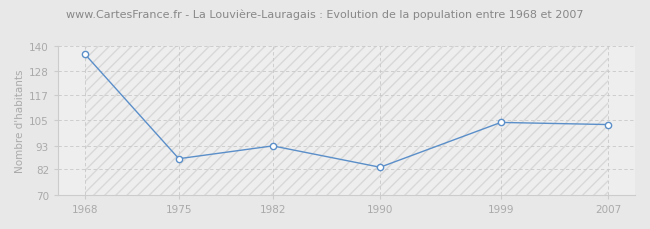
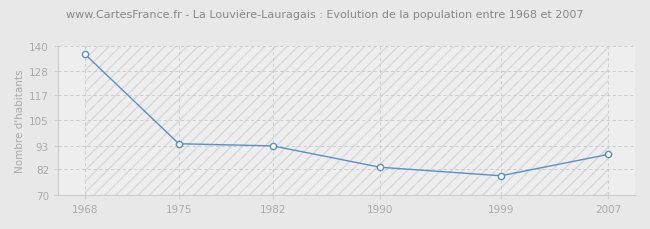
1975: 87 -> 94
1999: 104 -> 79
2007: 103 -> 89
